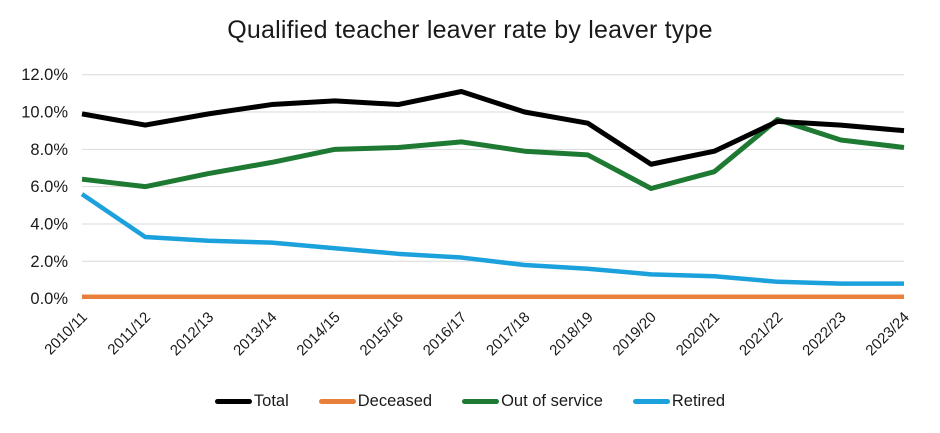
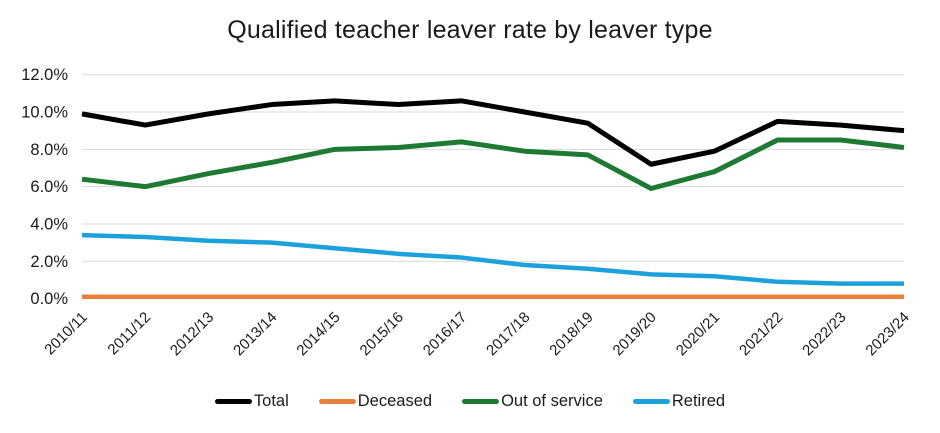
Retired/2010/11: 5.6% -> 3.4%
Total/2016/17: 11.1% -> 10.6%
Out of service/2021/22: 9.6% -> 8.5%
